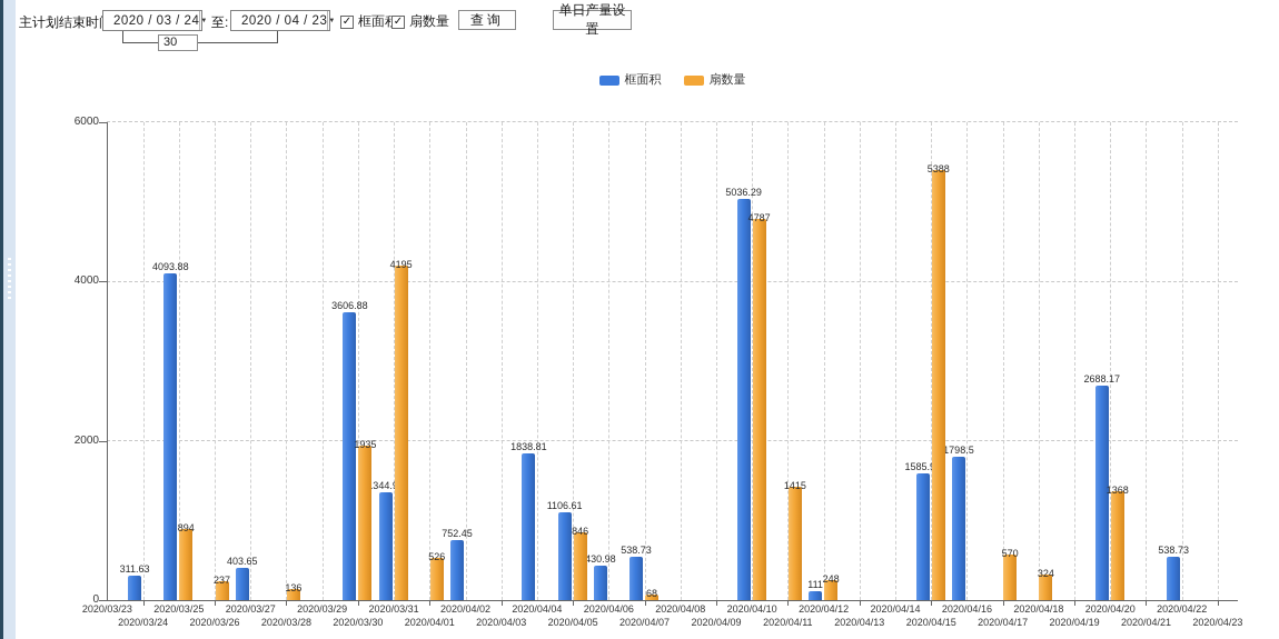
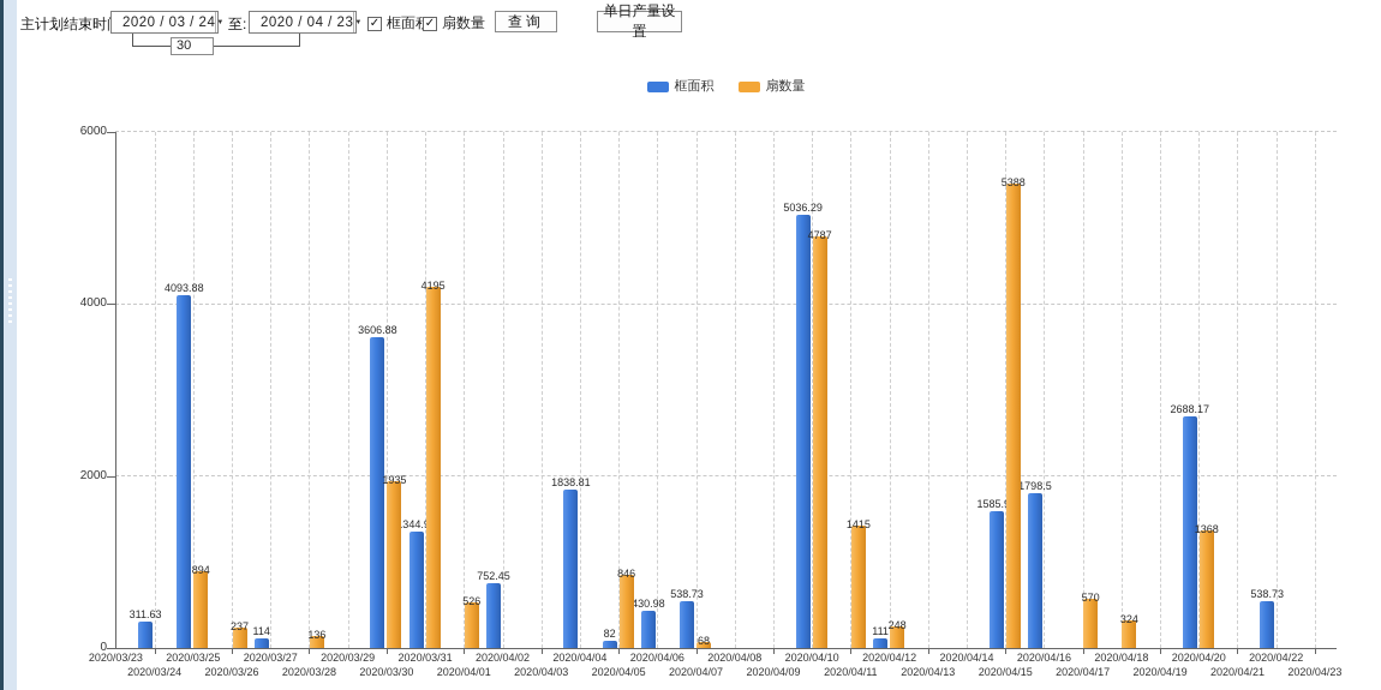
框面积/2020/03/27: 403.65 -> 114
框面积/2020/04/05: 1106.61 -> 82
